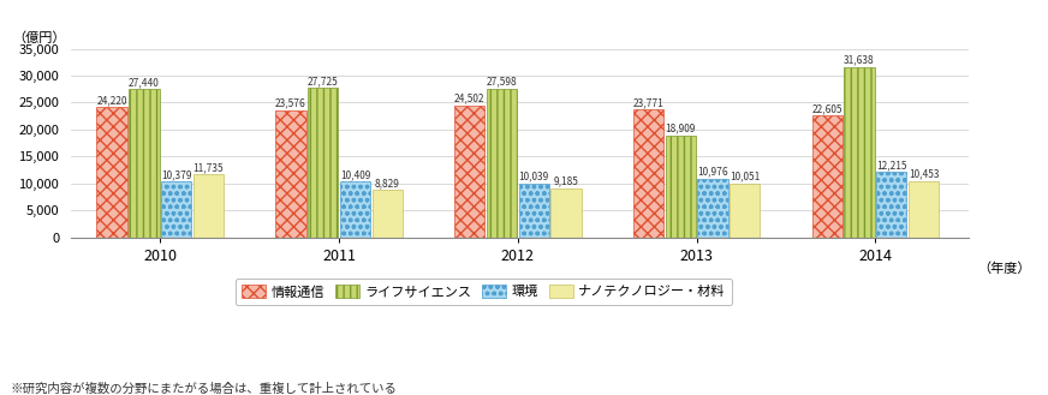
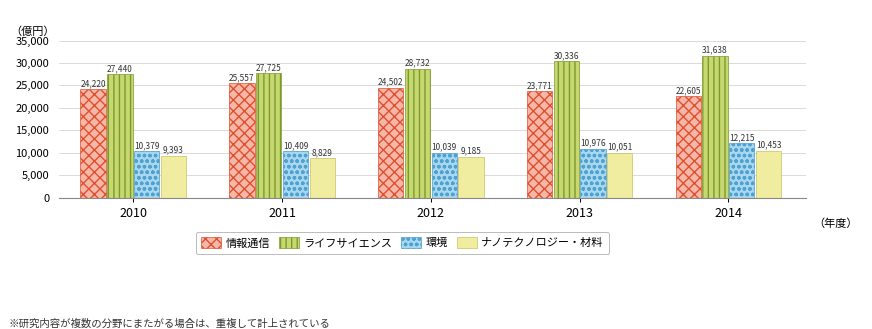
ナノテクノロジー・材料/2010: 11,735 -> 9,393
情報通信/2011: 23,576 -> 25,557
ライフサイエンス/2012: 27,598 -> 28,732
ライフサイエンス/2013: 18,909 -> 30,336
